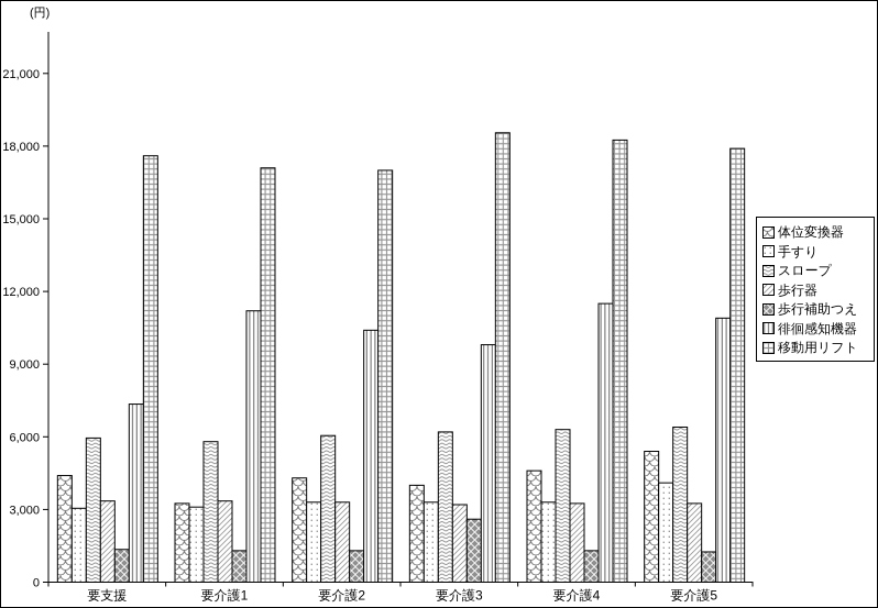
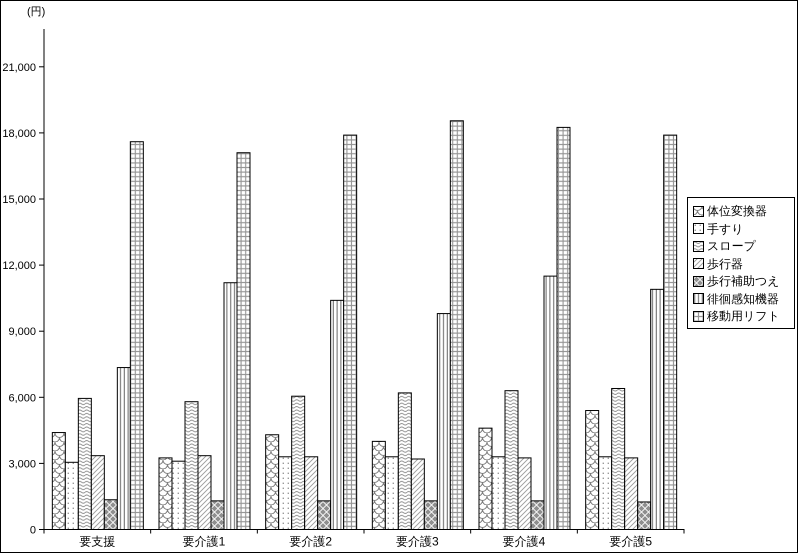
移動用リフト/要介護2: 17000 -> 17900
歩行補助つえ/要介護3: 2600 -> 1300
手すり/要介護5: 4100 -> 3300
